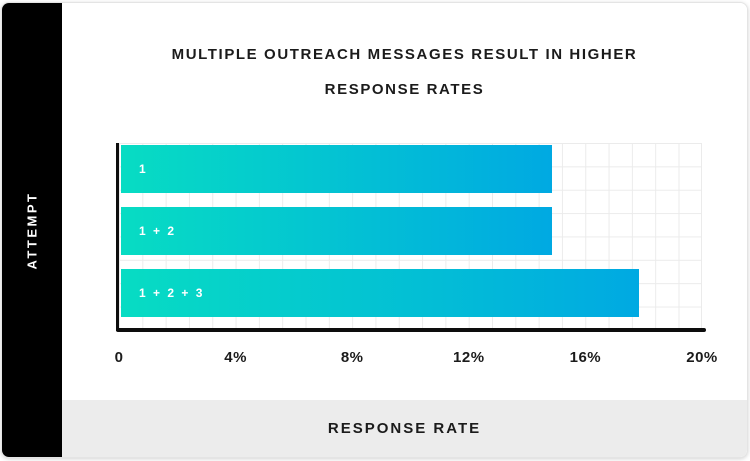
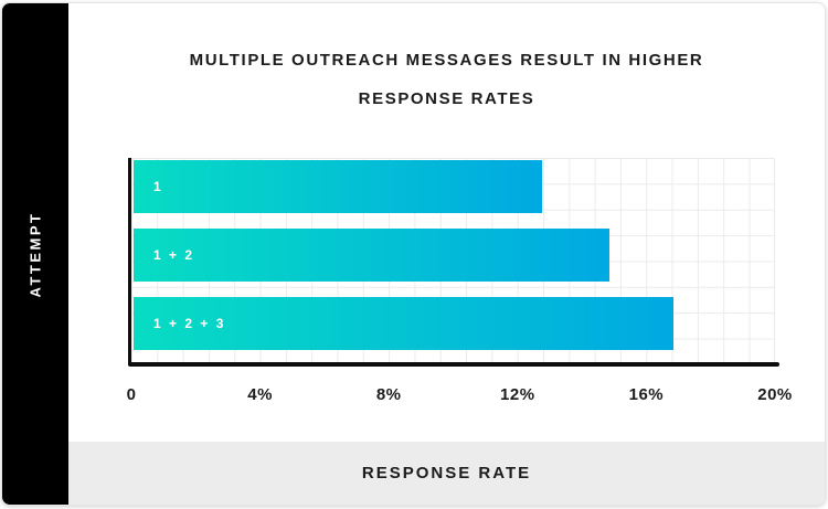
1: 14.8% -> 12.7%
1 + 2 + 3: 17.8% -> 16.8%
